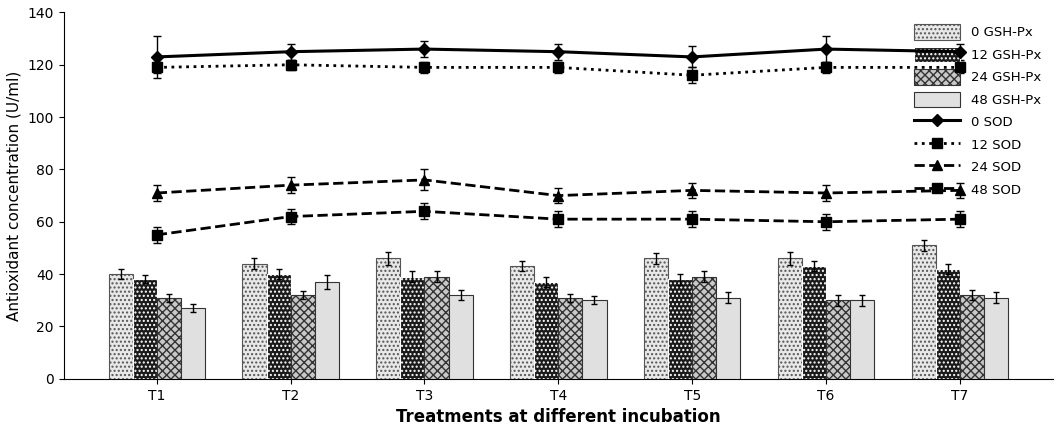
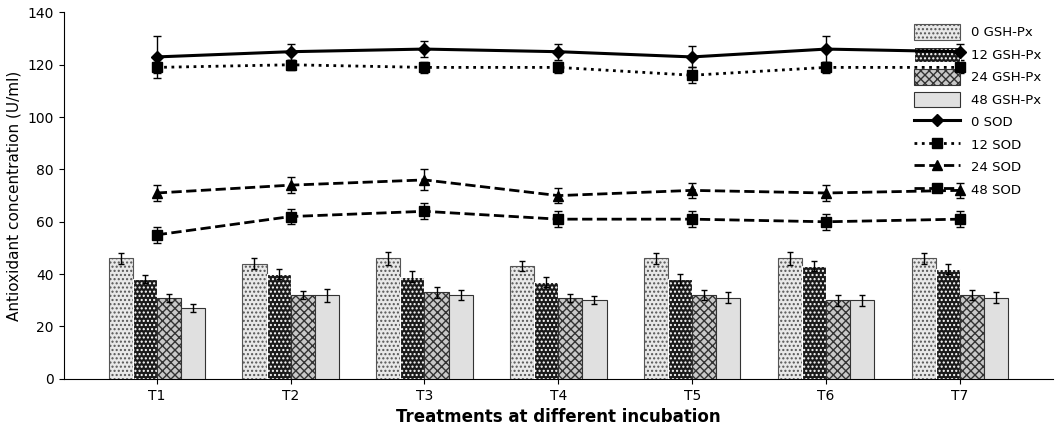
0 GSH-Px/T1: 40 -> 46
48 GSH-Px/T2: 37 -> 32
24 GSH-Px/T3: 39 -> 33
24 GSH-Px/T5: 39 -> 32
0 GSH-Px/T7: 51 -> 46
